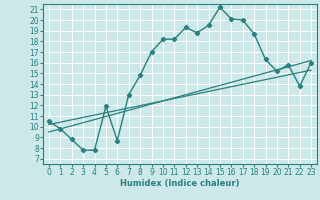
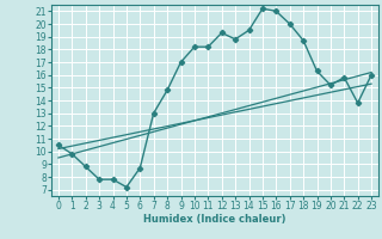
5: 11.9 -> 7.2
16: 20.1 -> 21.0
